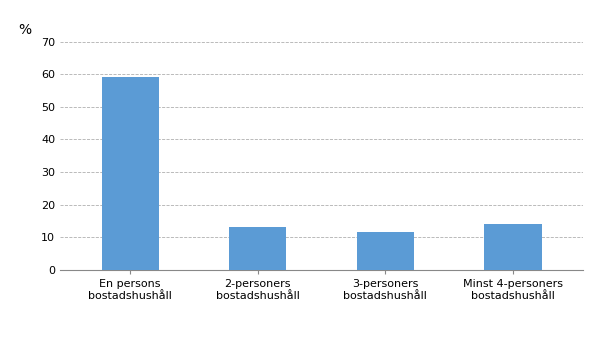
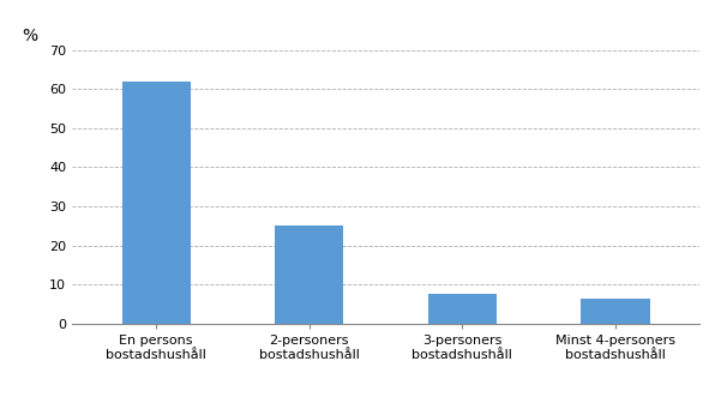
En persons bostadshushåll: 59.0 -> 62.0
2-personers bostadshushåll: 13.0 -> 25.0
3-personers bostadshushåll: 11.5 -> 7.5
Minst 4-personers bostadshushåll: 14.0 -> 6.5
